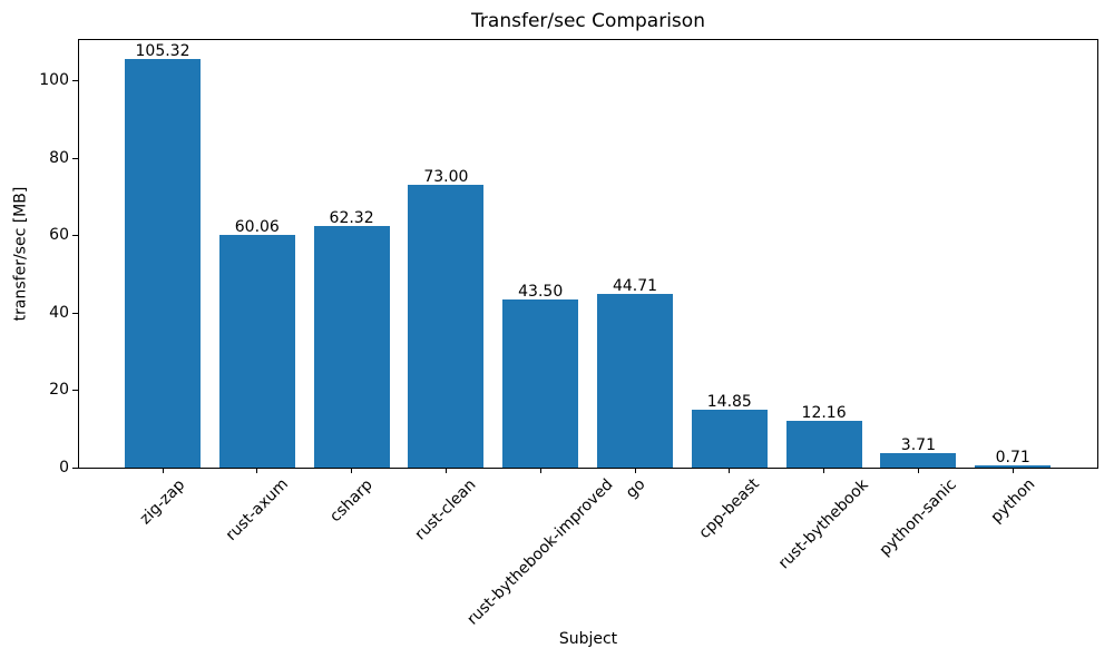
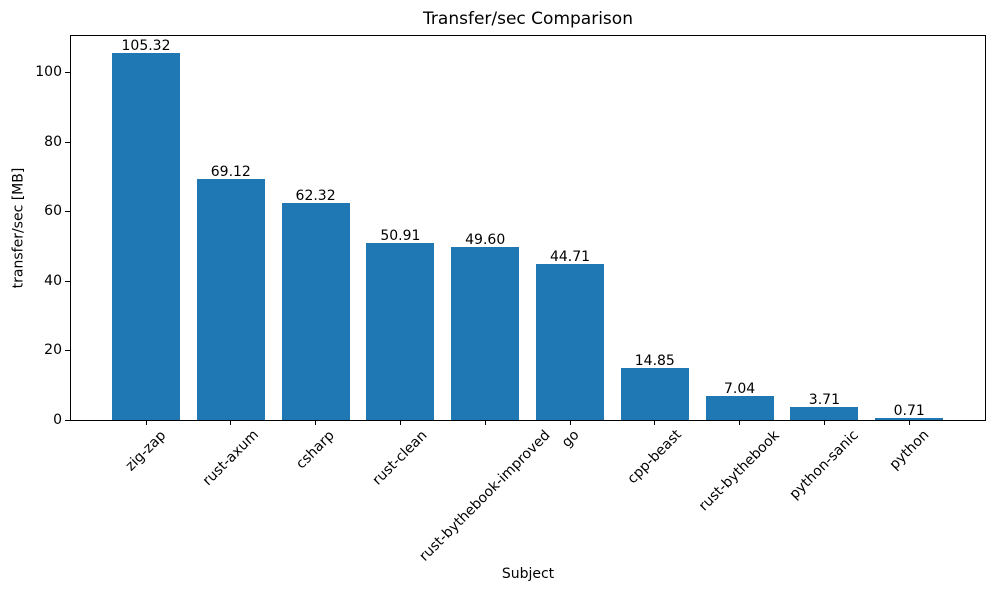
rust-axum: 60.06 -> 69.12
rust-clean: 73.00 -> 50.91
rust-bythebook-improved: 43.50 -> 49.60
rust-bythebook: 12.16 -> 7.04
